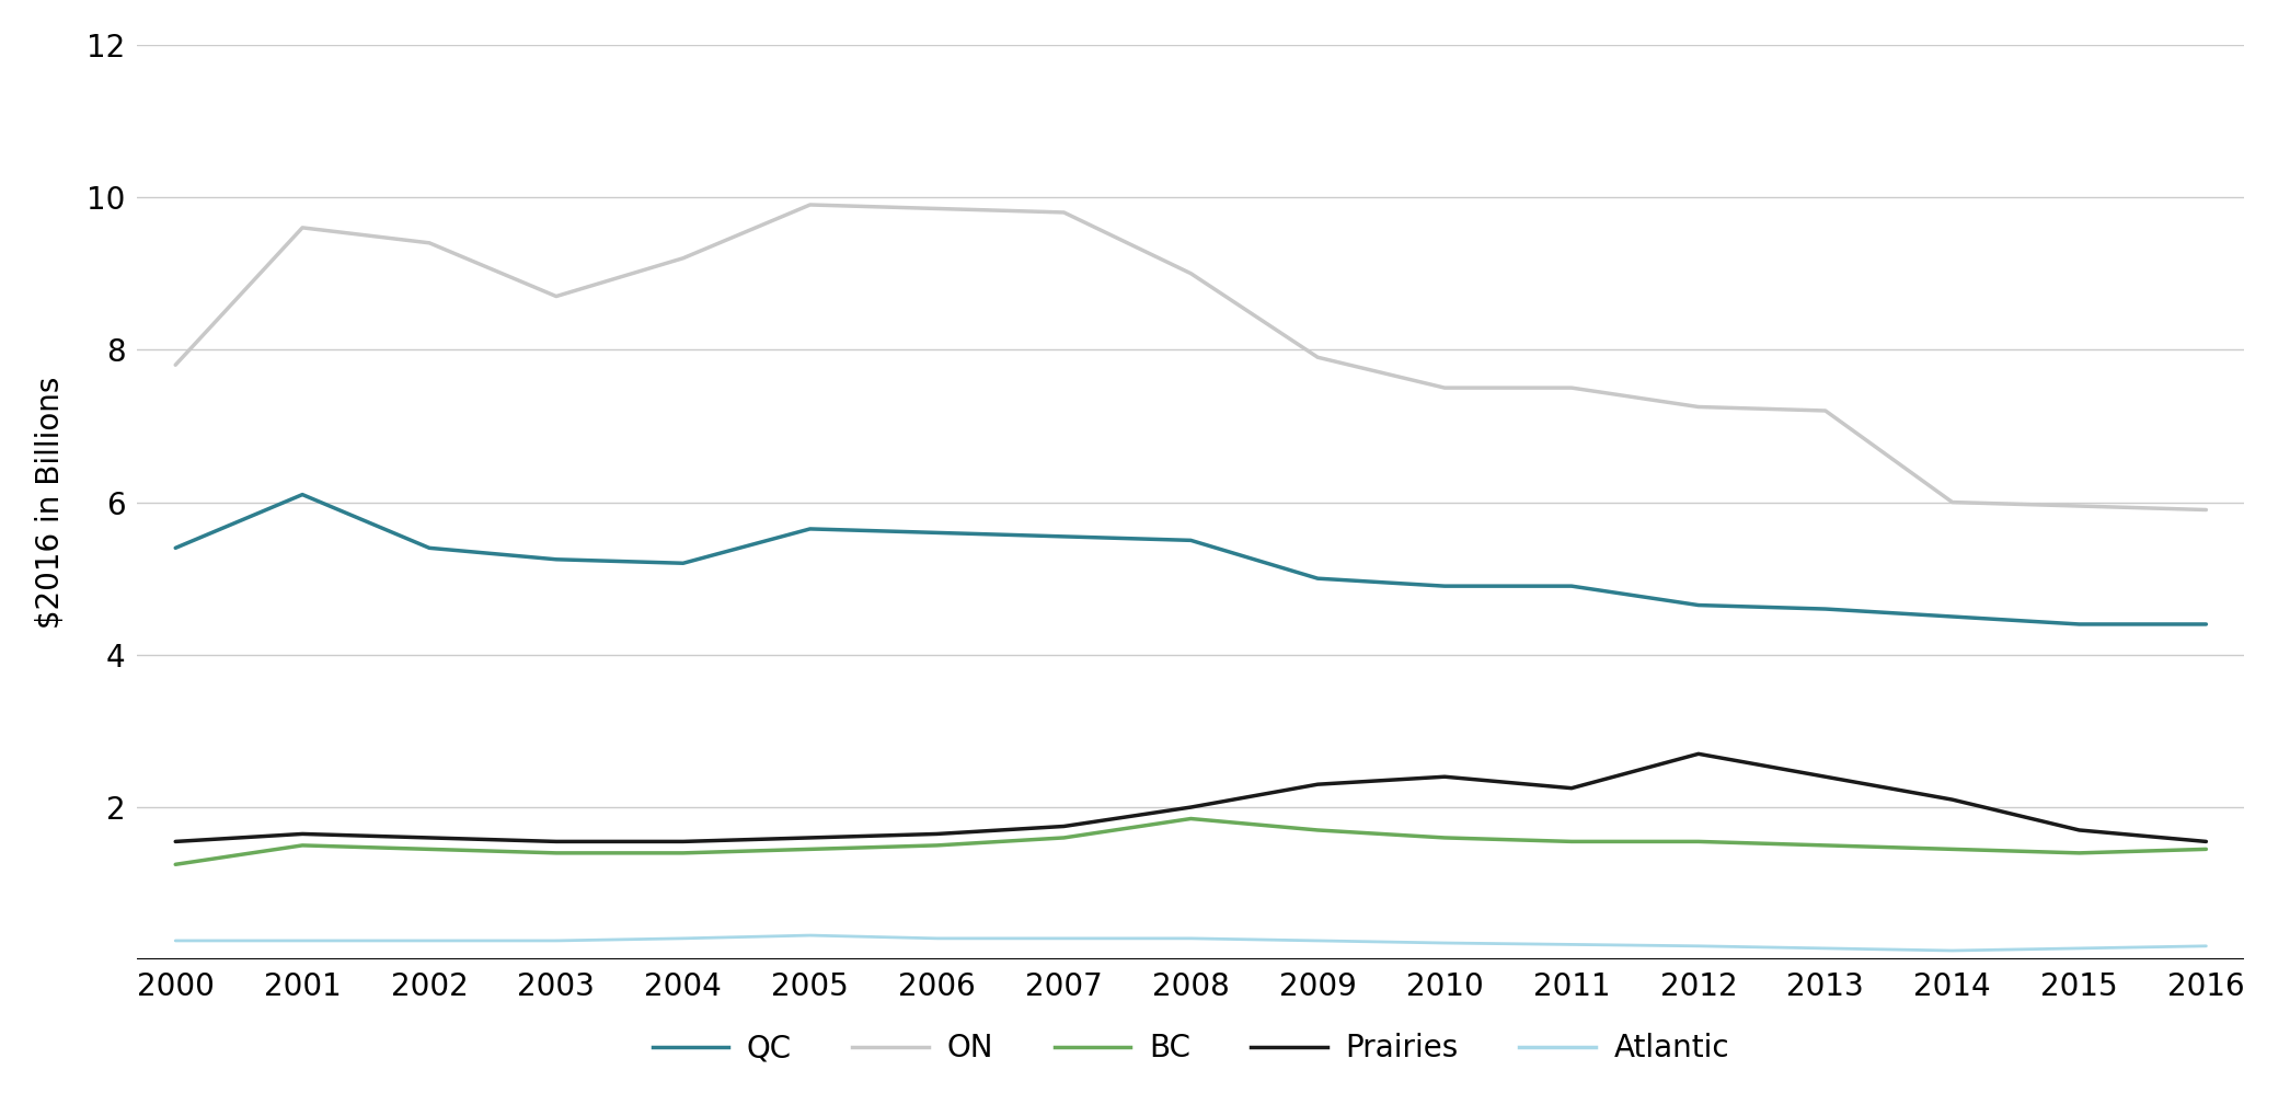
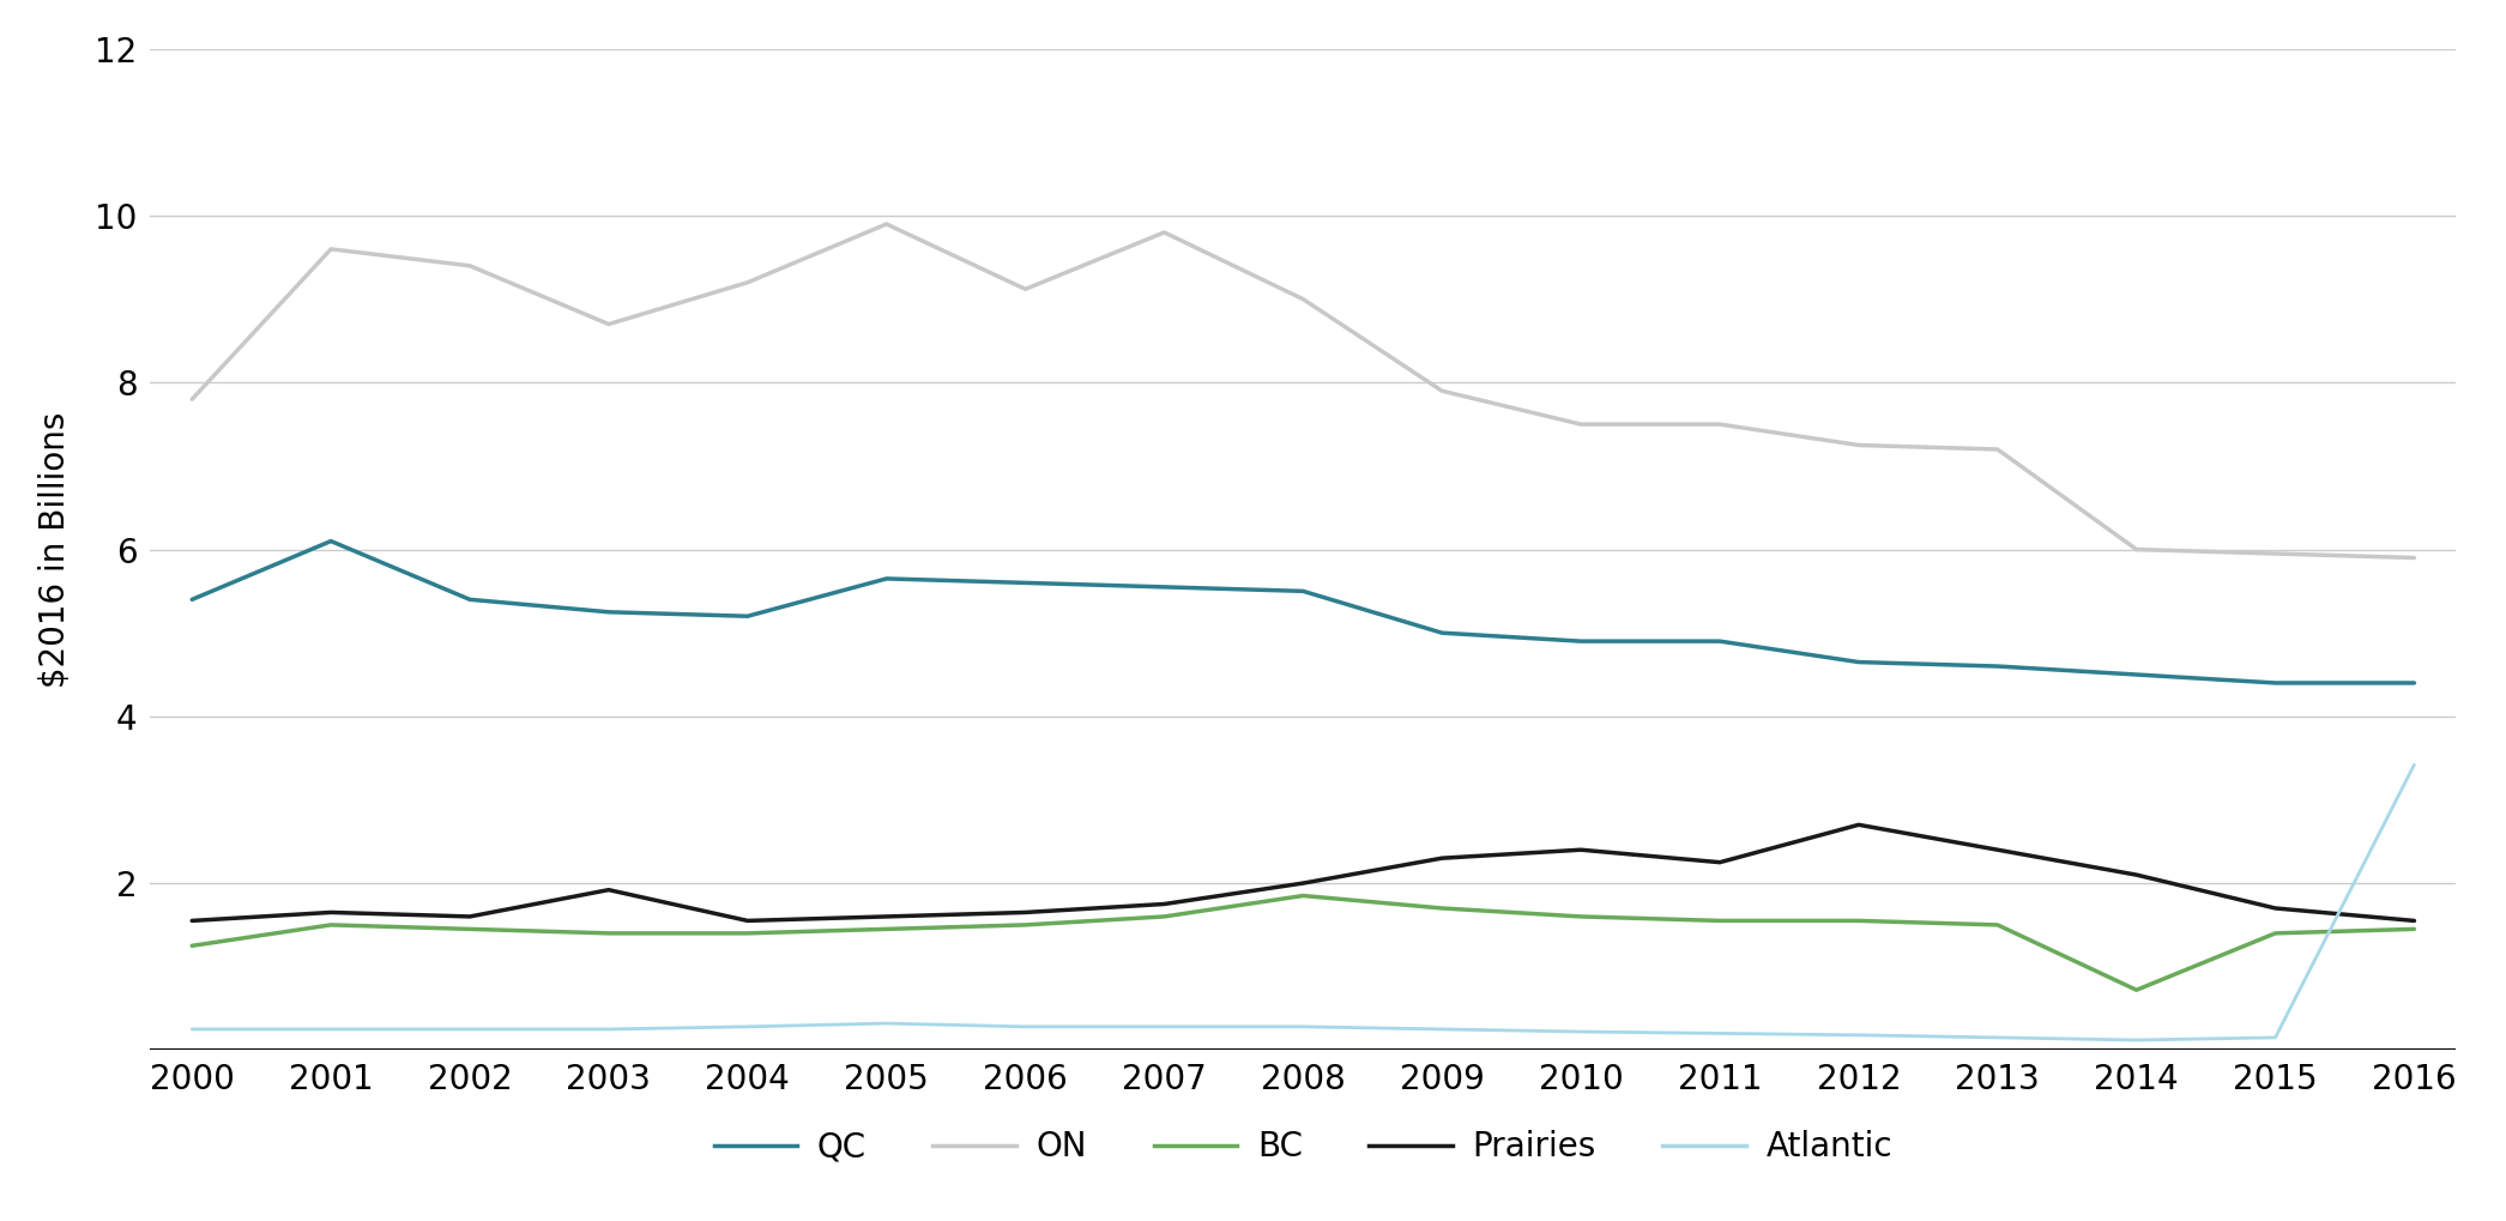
Prairies/2003: 1.55 -> 1.92
ON/2006: 9.85 -> 9.12
BC/2014: 1.45 -> 0.72
Atlantic/2016: 0.18 -> 3.42
